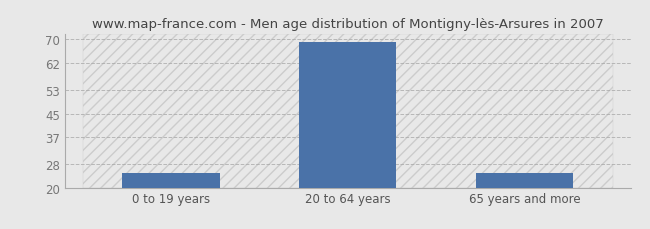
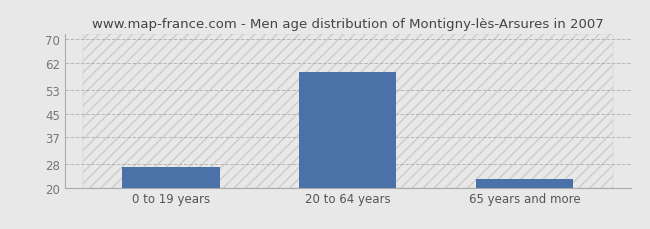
0 to 19 years: 25 -> 27
20 to 64 years: 69 -> 59
65 years and more: 25 -> 23
